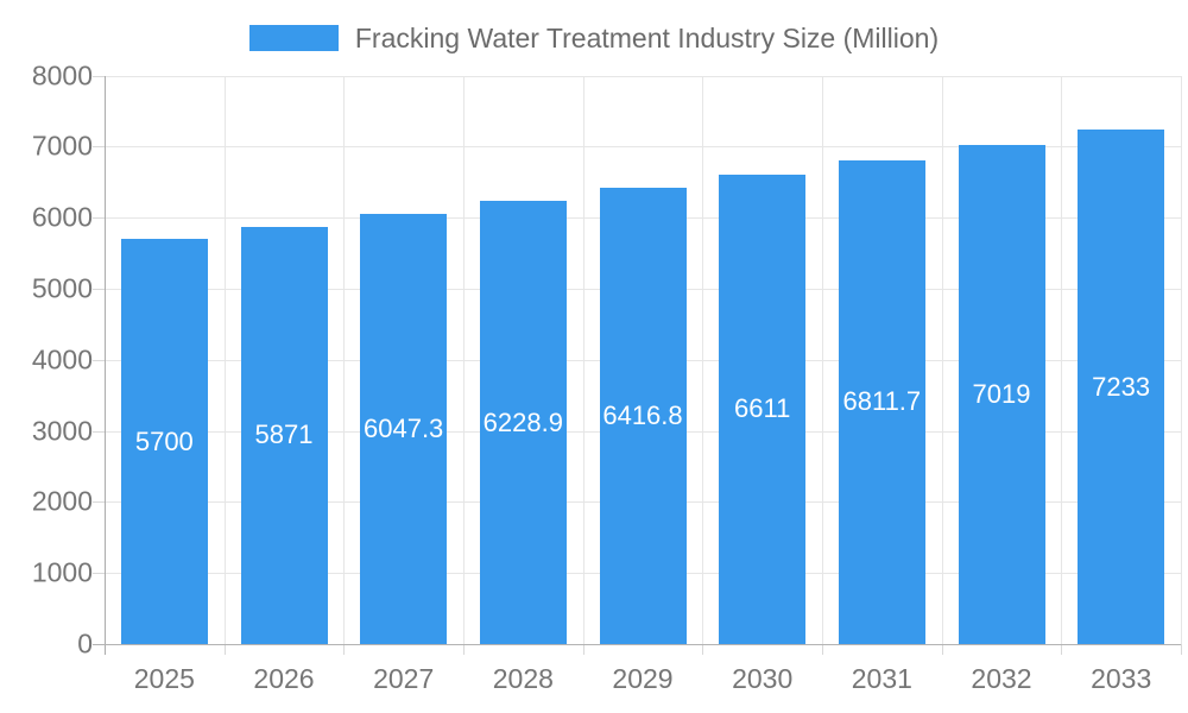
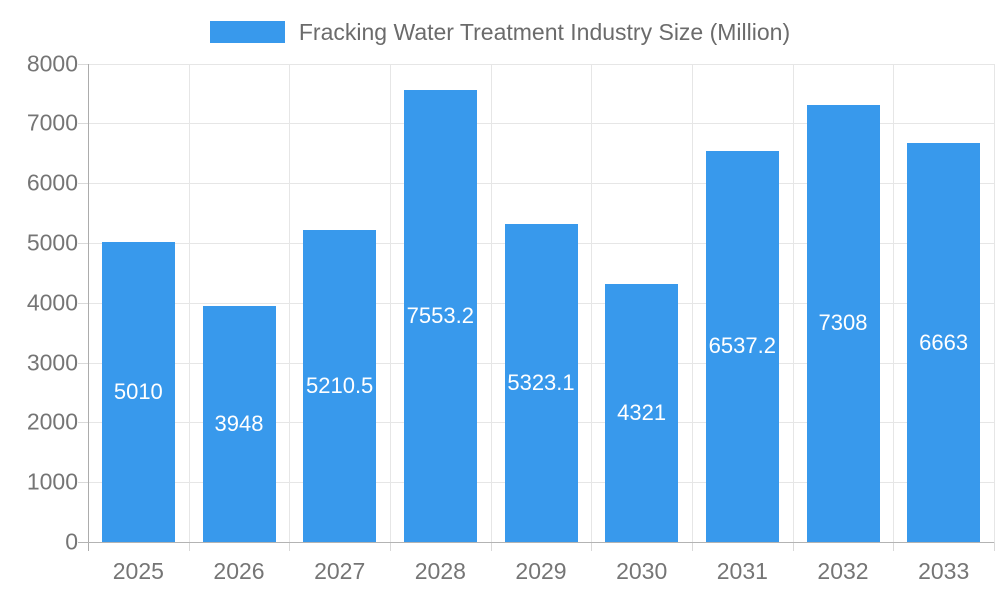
2025: 5700 -> 5010
2026: 5871 -> 3948
2027: 6047.3 -> 5210.5
2028: 6228.9 -> 7553.2
2029: 6416.8 -> 5323.1
2030: 6611 -> 4321
2031: 6811.7 -> 6537.2
2032: 7019 -> 7308
2033: 7233 -> 6663
